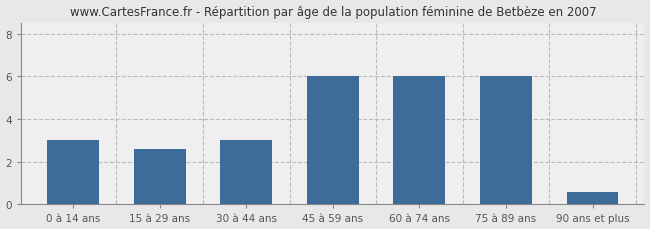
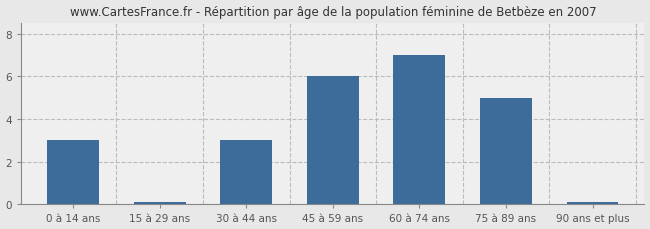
15 à 29 ans: 2.6 -> 0.1
60 à 74 ans: 6.0 -> 7.0
75 à 89 ans: 6.0 -> 5.0
90 ans et plus: 0.6 -> 0.1
